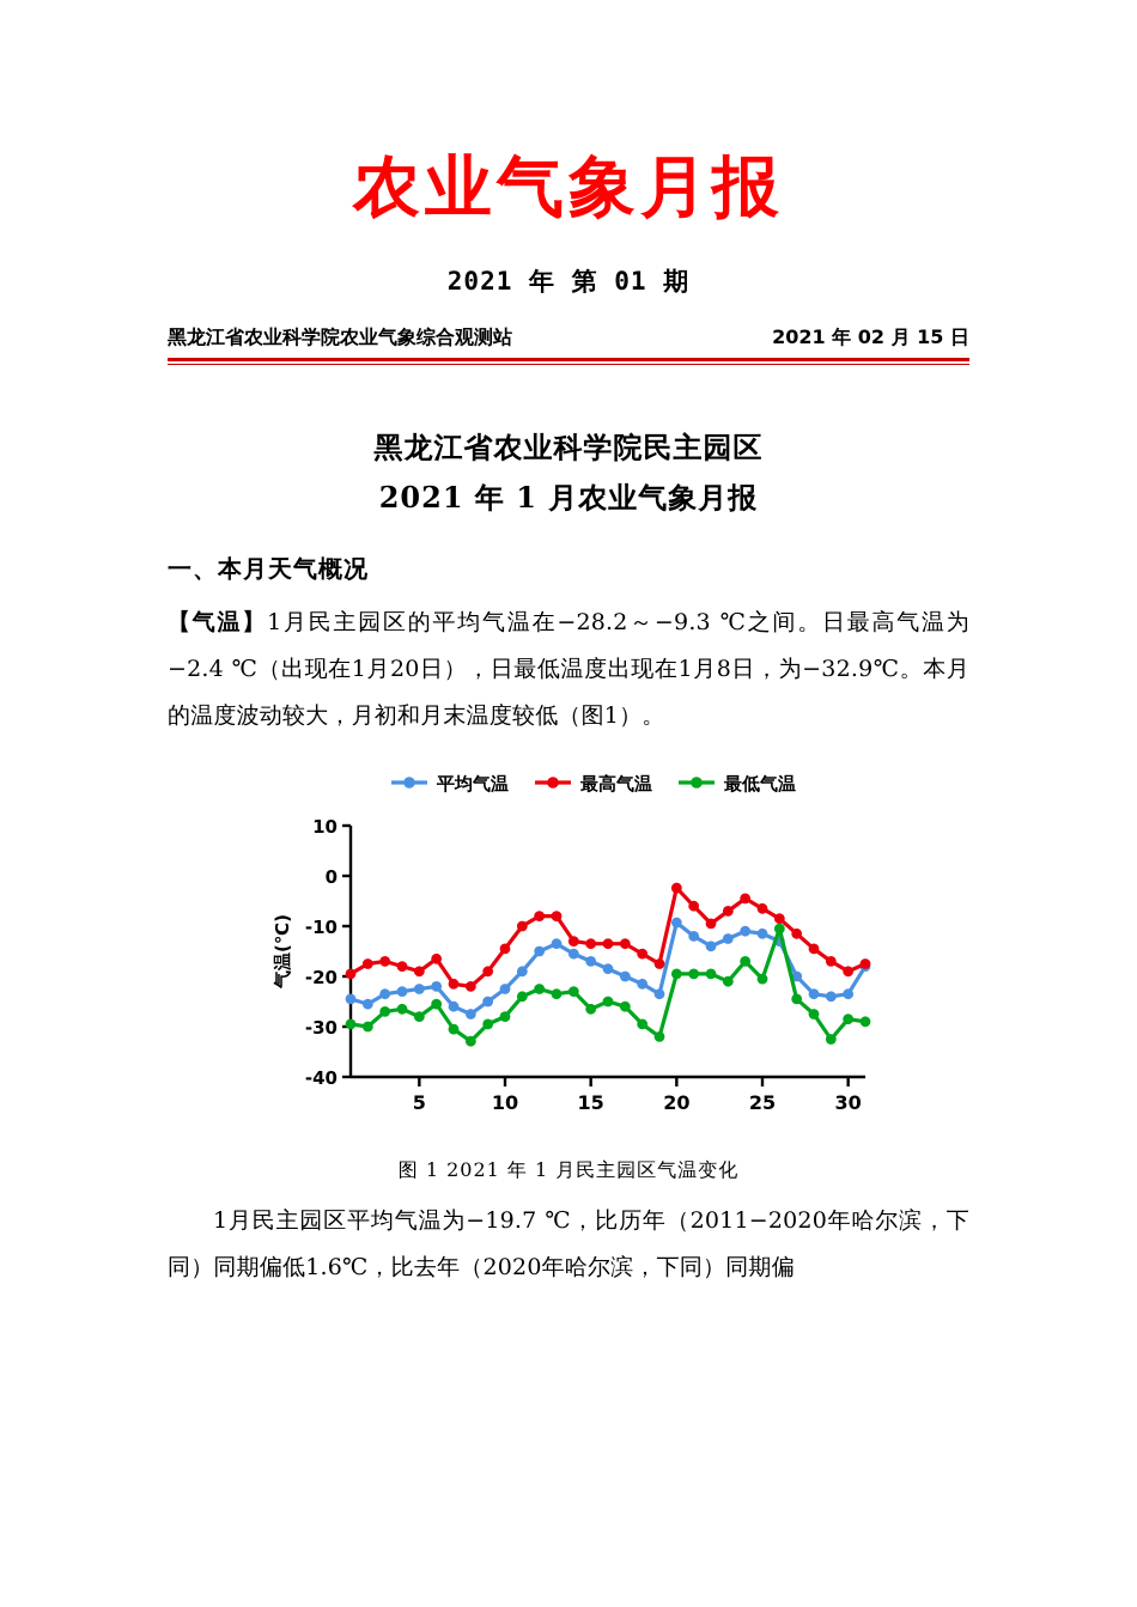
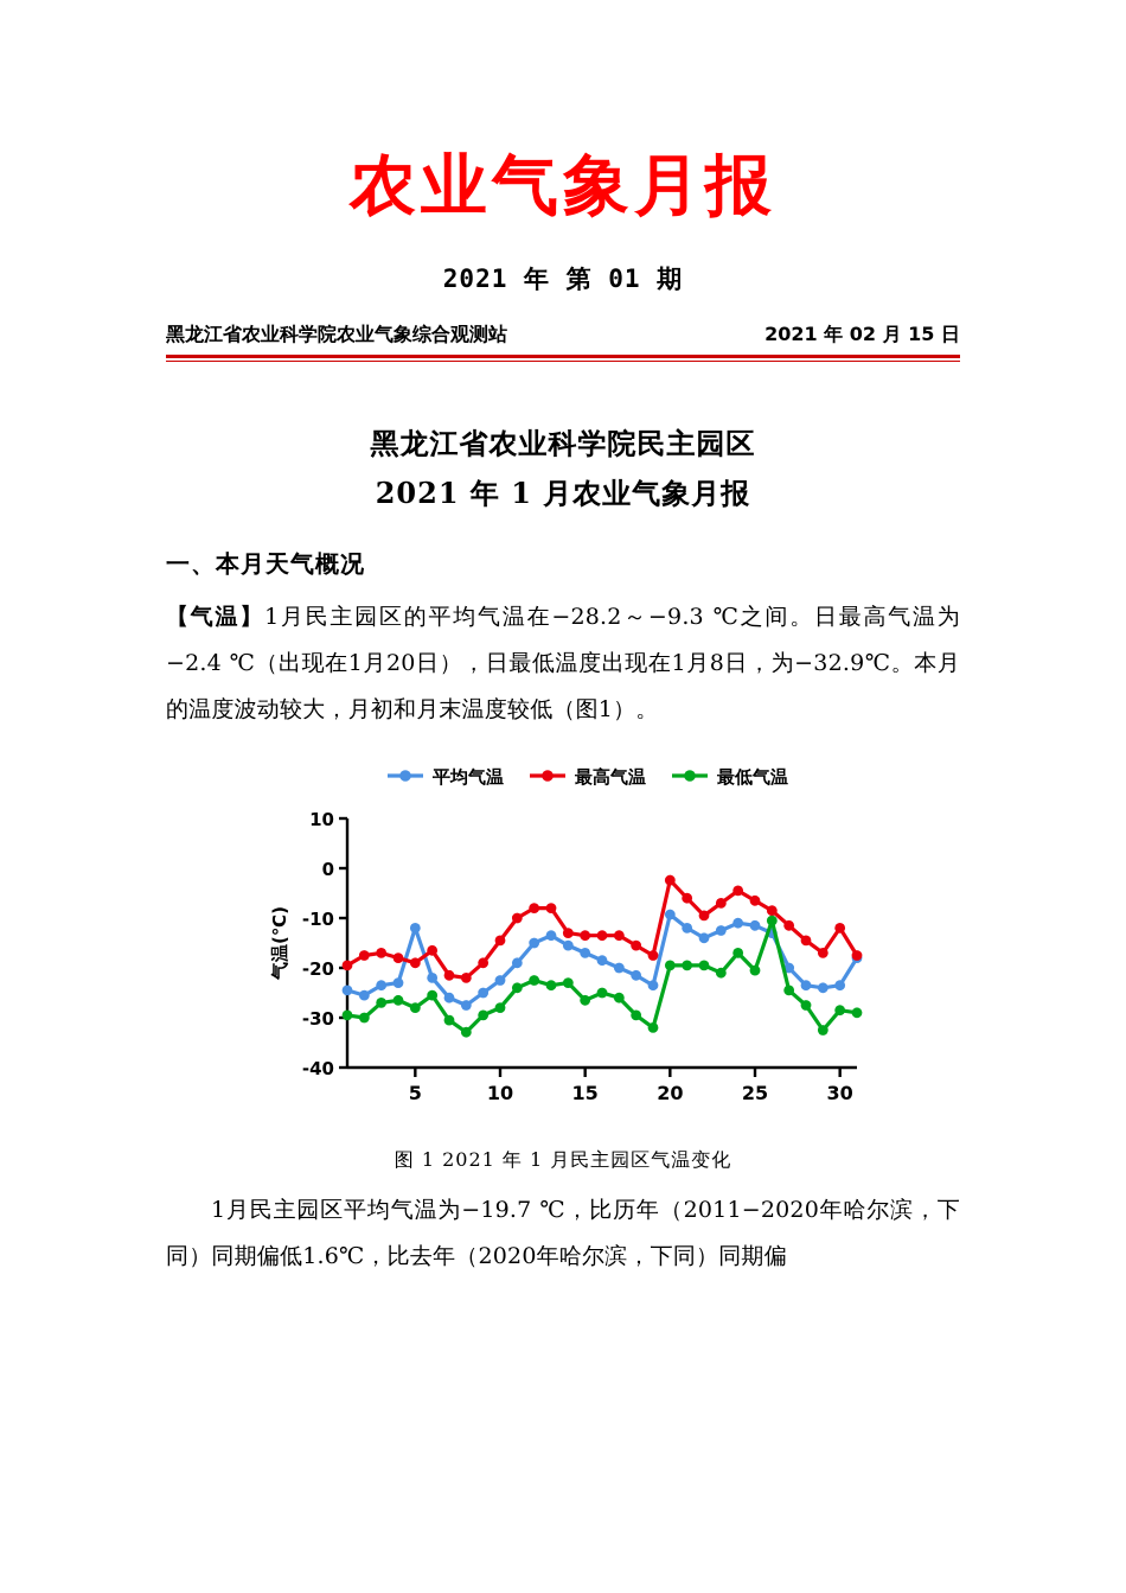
平均气温/5: -22 -> -12
最高气温/30: -19 -> -12
